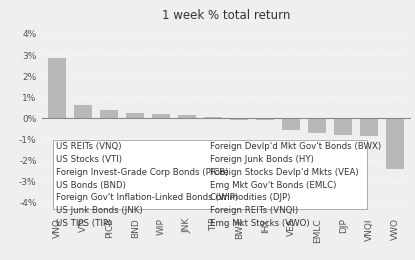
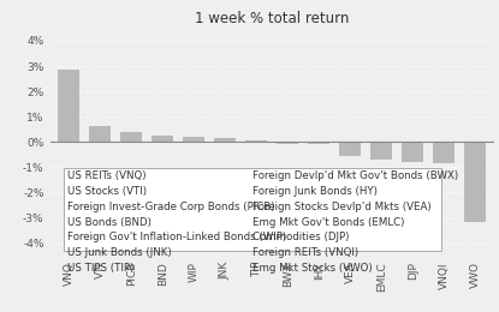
VWO: -2.40% -> -3.15%
